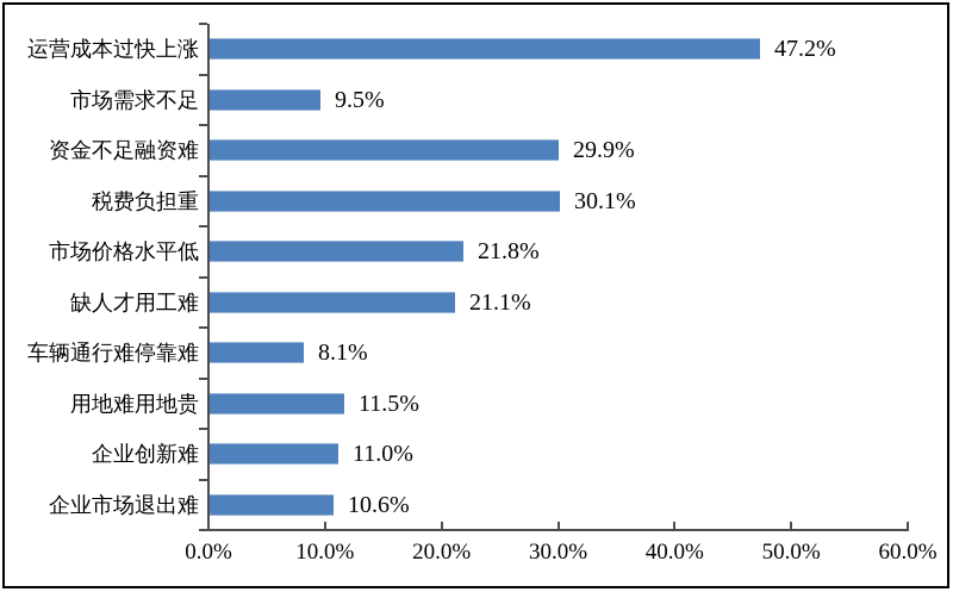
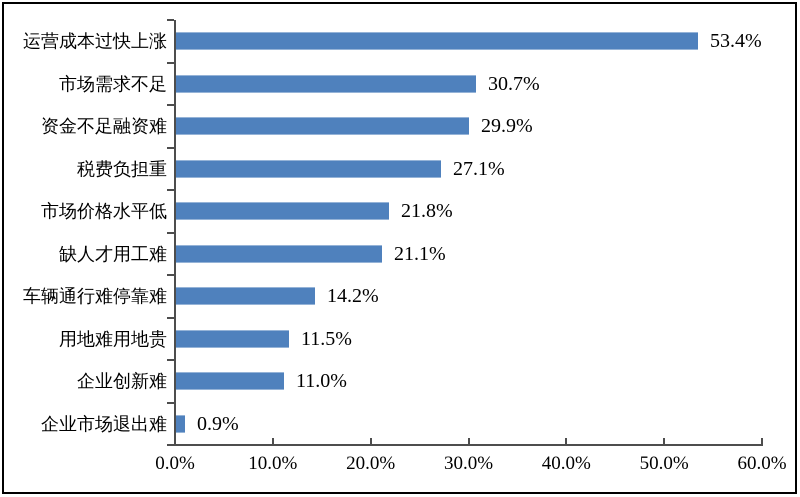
运营成本过快上涨: 47.2% -> 53.4%
市场需求不足: 9.5% -> 30.7%
税费负担重: 30.1% -> 27.1%
车辆通行难停靠难: 8.1% -> 14.2%
企业市场退出难: 10.6% -> 0.9%
